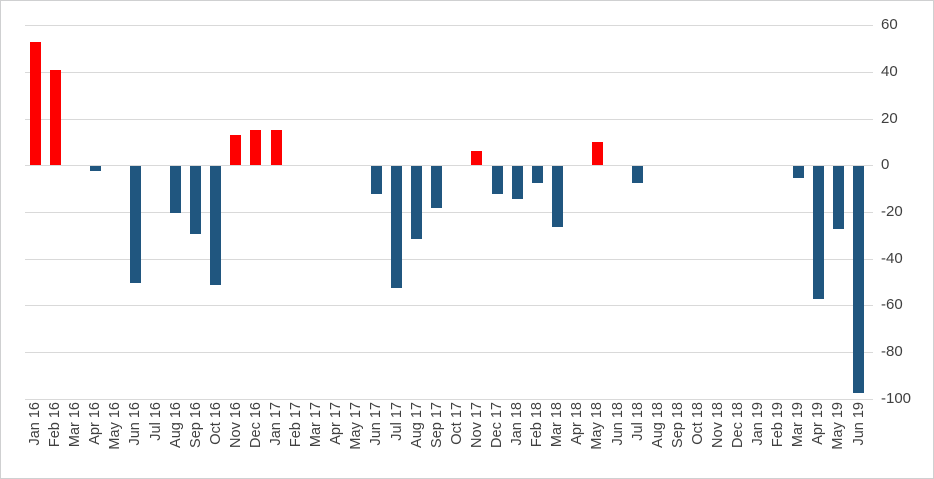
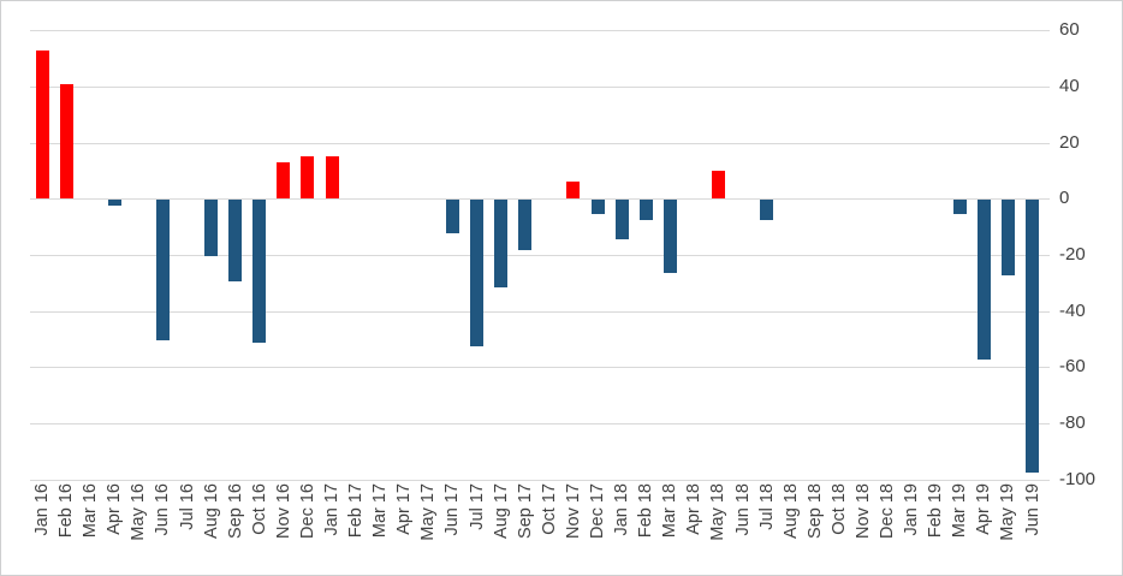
Dec 17: -12 -> -5
